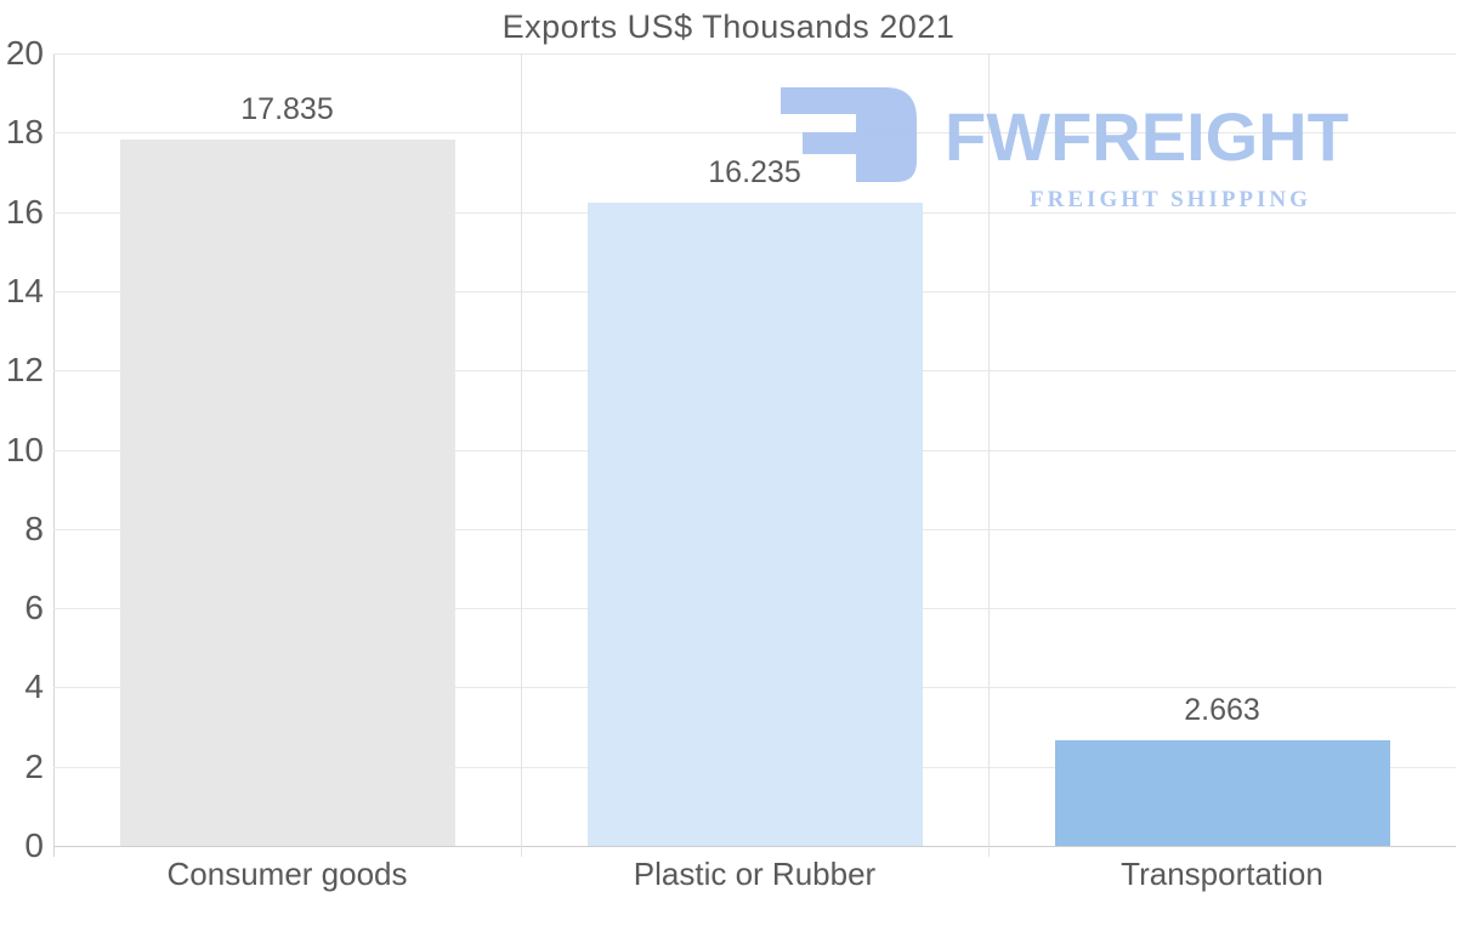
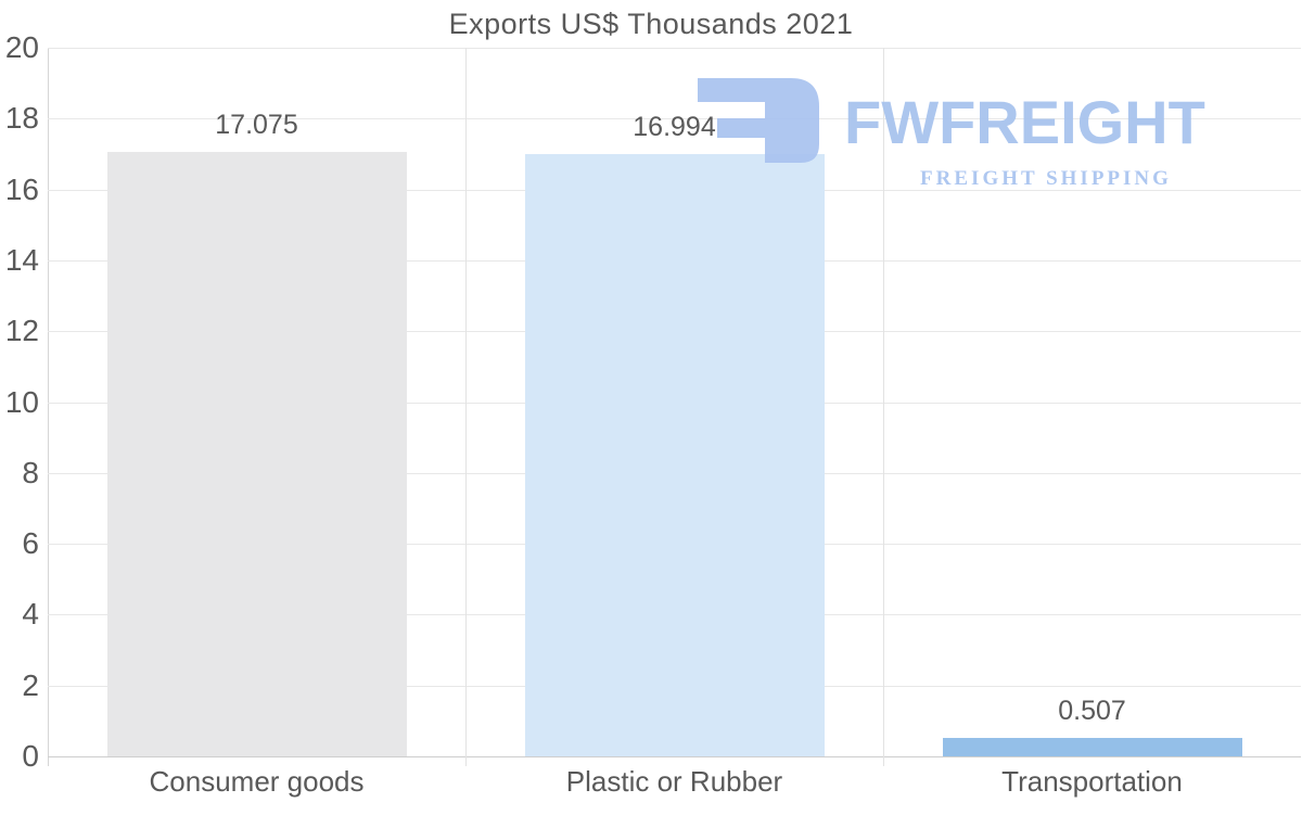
Consumer goods: 17.835 -> 17.075
Plastic or Rubber: 16.235 -> 16.994
Transportation: 2.663 -> 0.507
